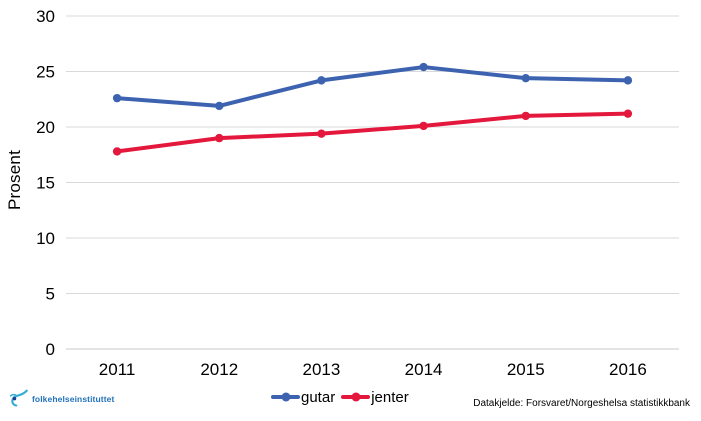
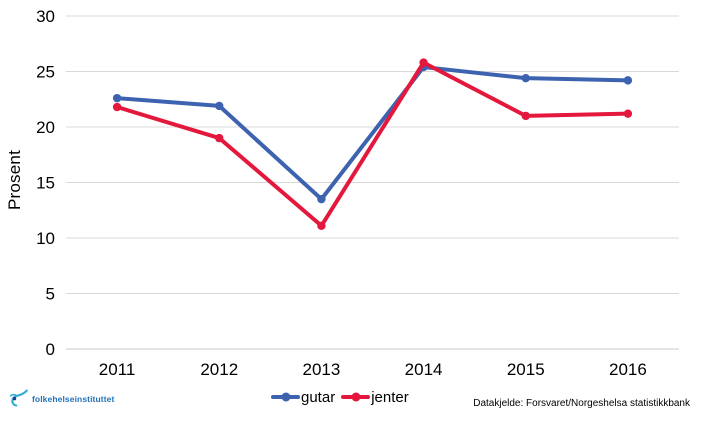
jenter/2011: 17.8 -> 21.8
gutar/2013: 24.2 -> 13.5
jenter/2013: 19.4 -> 11.1
jenter/2014: 20.1 -> 25.8
